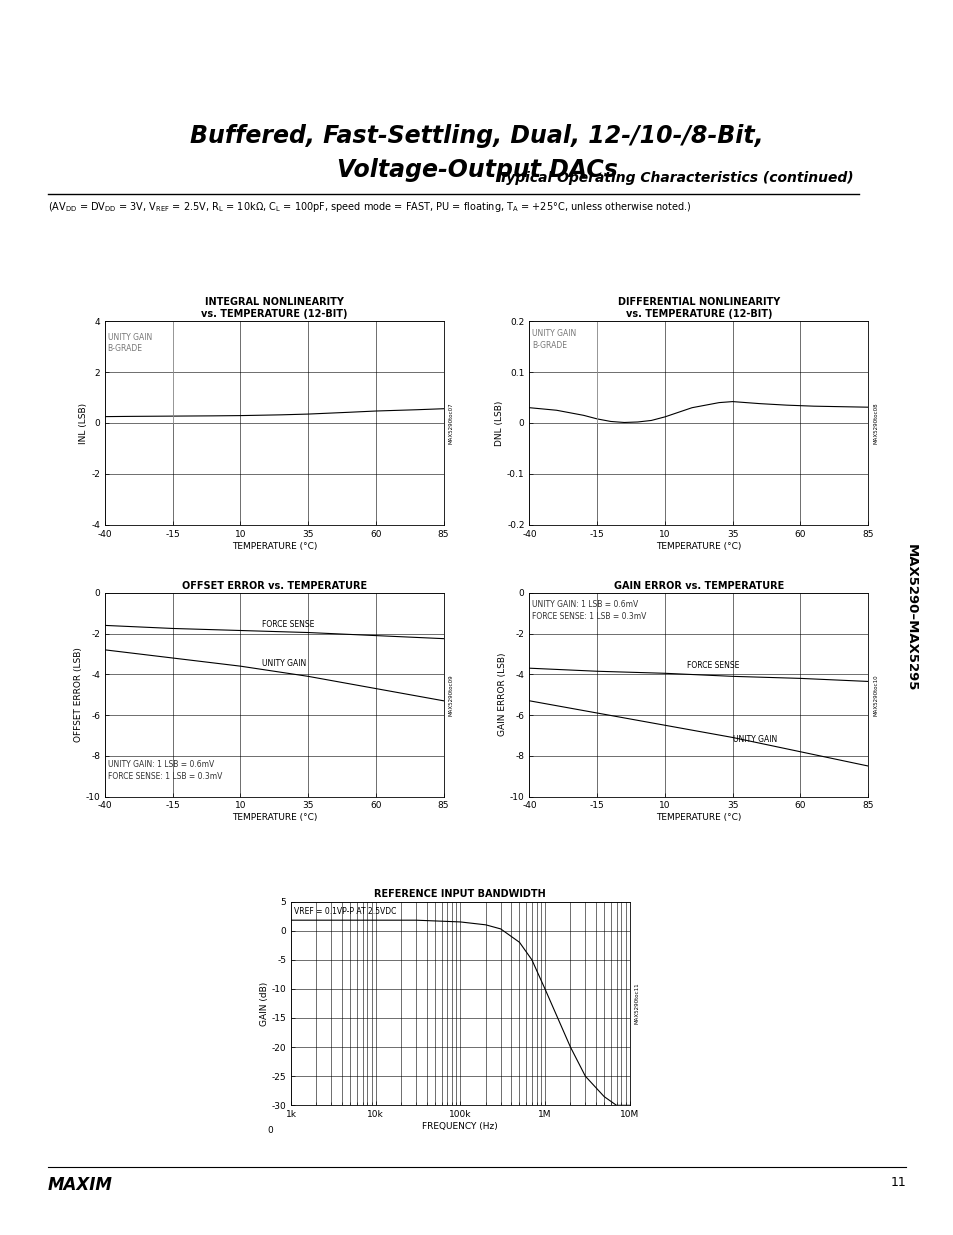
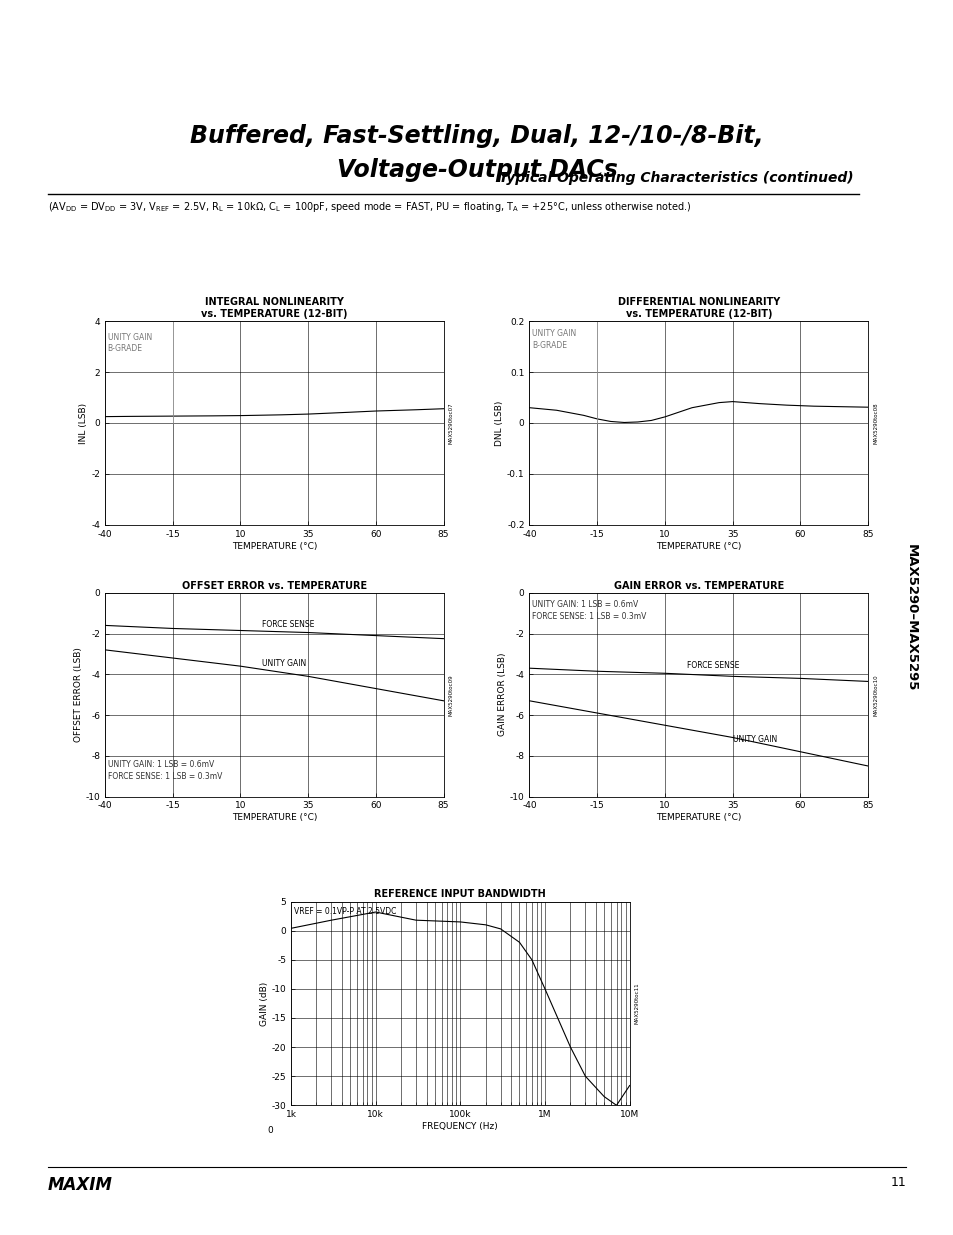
REFERENCE INPUT BANDWIDTH/1k: 1.8 -> 0.4
REFERENCE INPUT BANDWIDTH/10k: 1.8 -> 3.2
REFERENCE INPUT BANDWIDTH/10M: -30.0 -> -26.6
